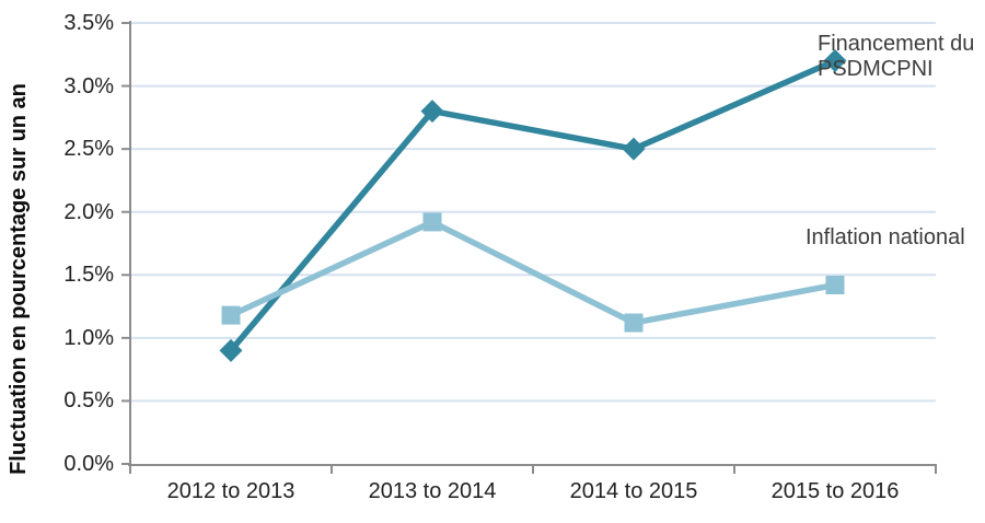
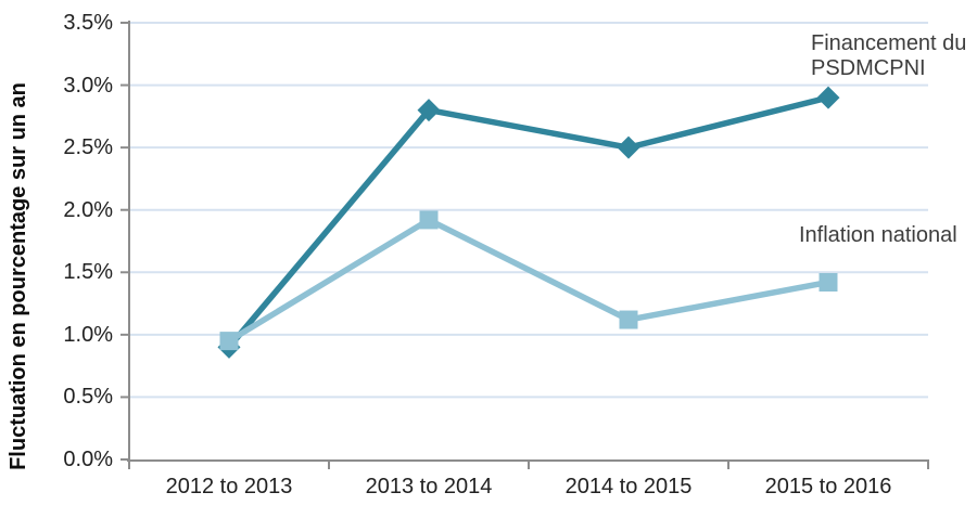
Inflation national/2012 to 2013: 1.18% -> 0.95%
Financement du PSDMCPNI/2015 to 2016: 3.2% -> 2.9%
